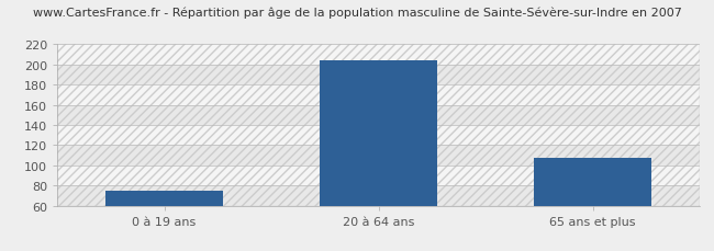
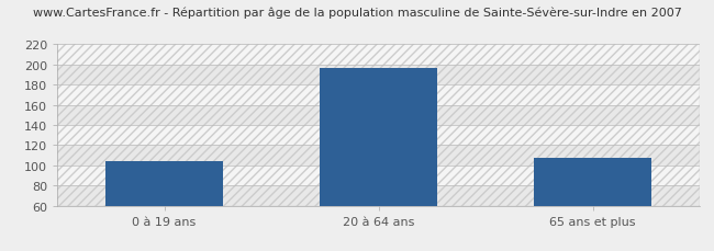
0 à 19 ans: 75 -> 104
20 à 64 ans: 204 -> 196
